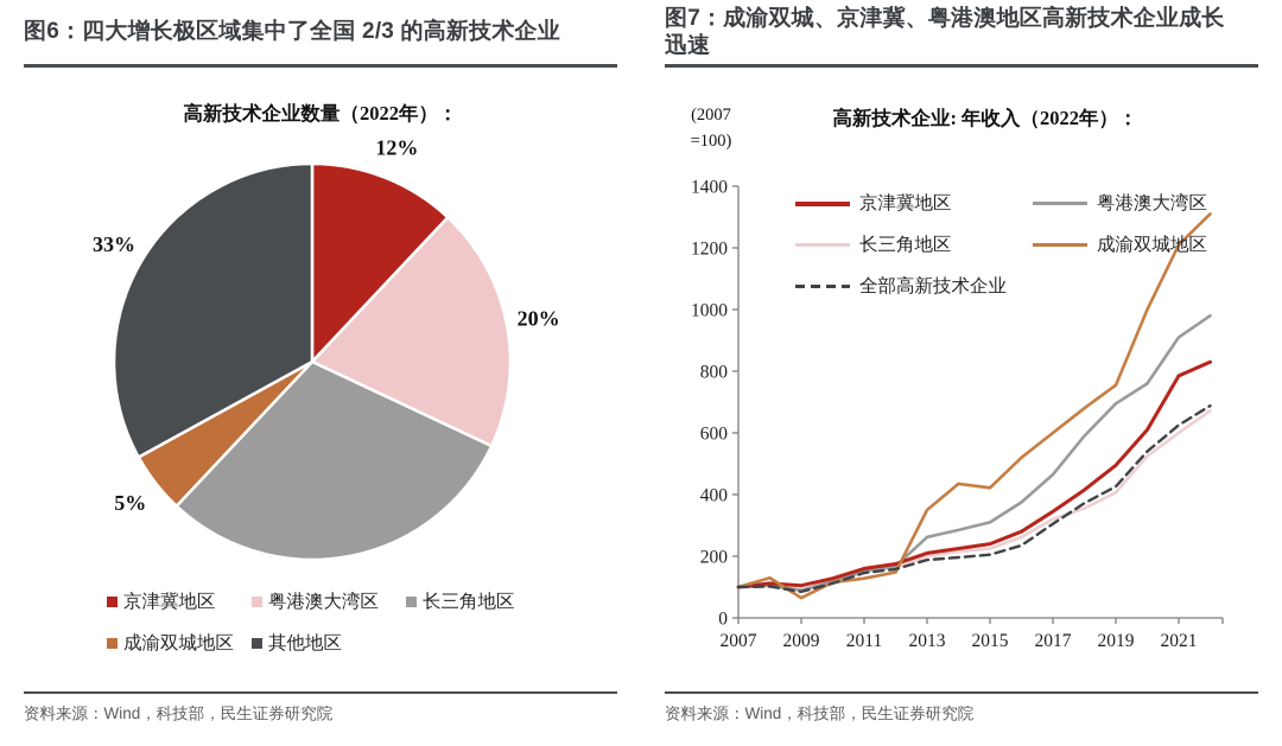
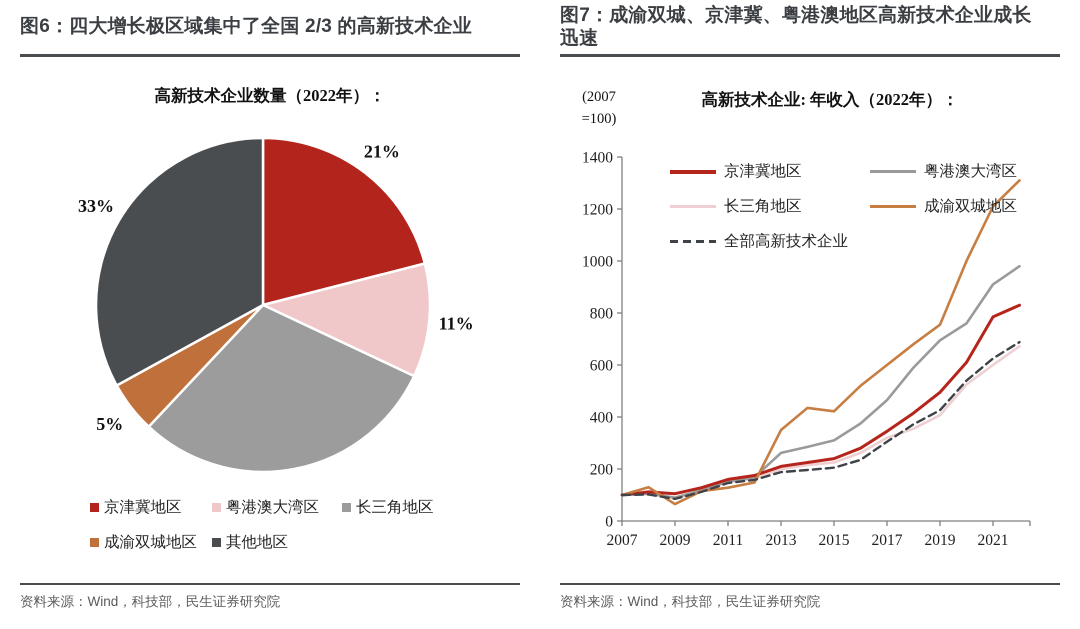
高新技术企业数量（2022年）：/京津冀地区: 12% -> 21%
高新技术企业数量（2022年）：/粤港澳大湾区: 20% -> 11%
